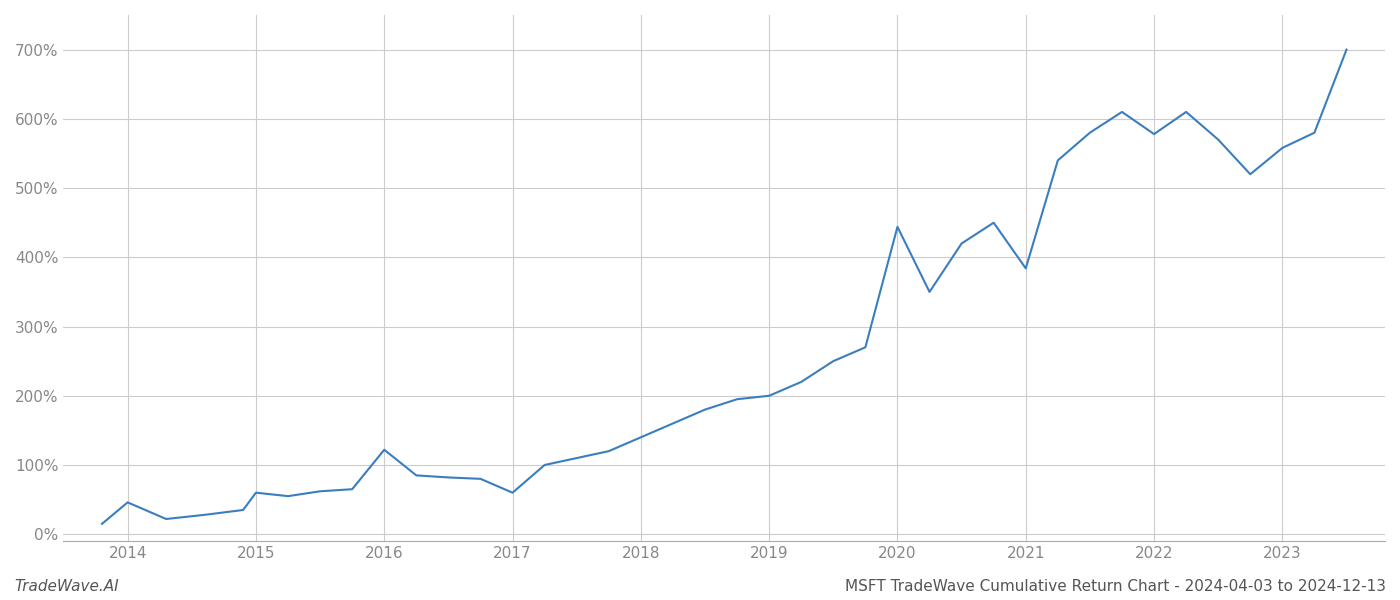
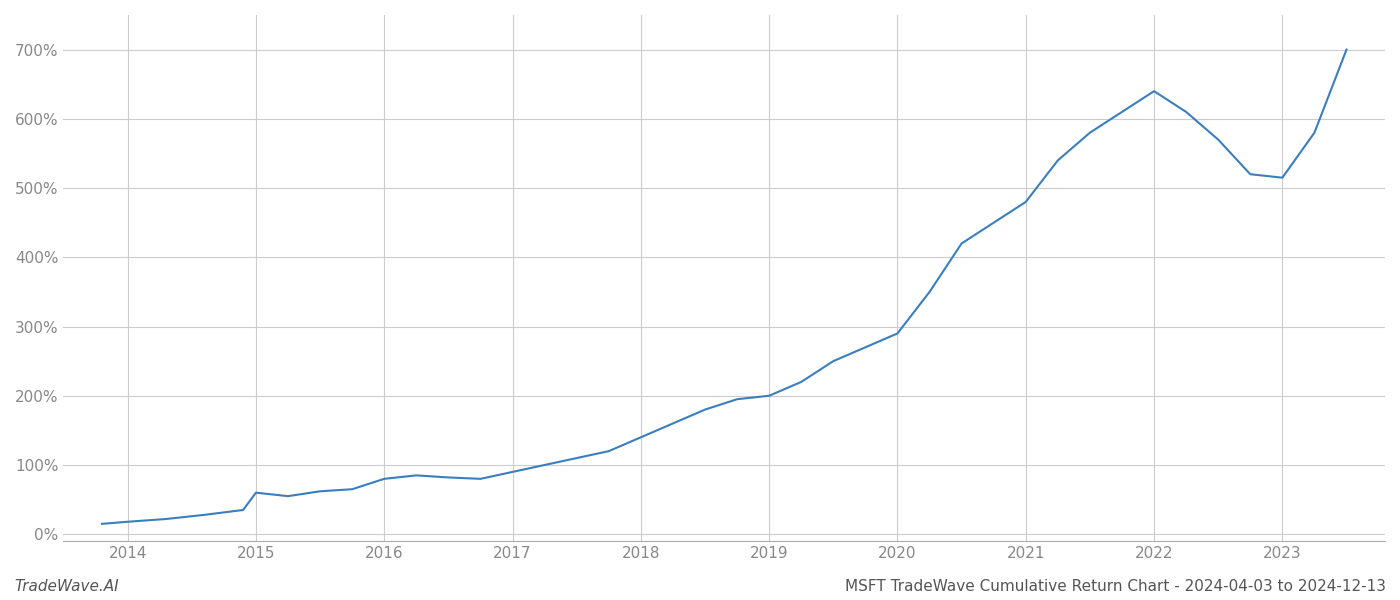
2014: 46% -> 18%
2016: 122% -> 80%
2017: 60% -> 90%
2020: 444% -> 290%
2021: 384% -> 480%
2022: 578% -> 640%
2023: 558% -> 515%
